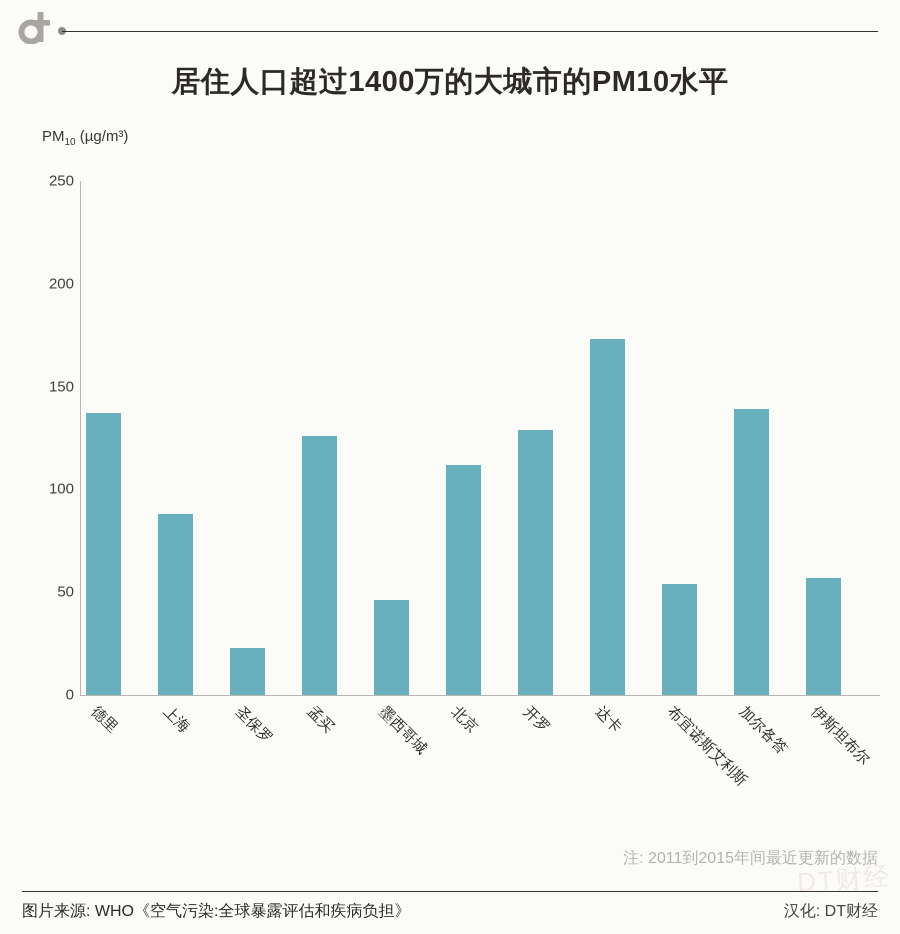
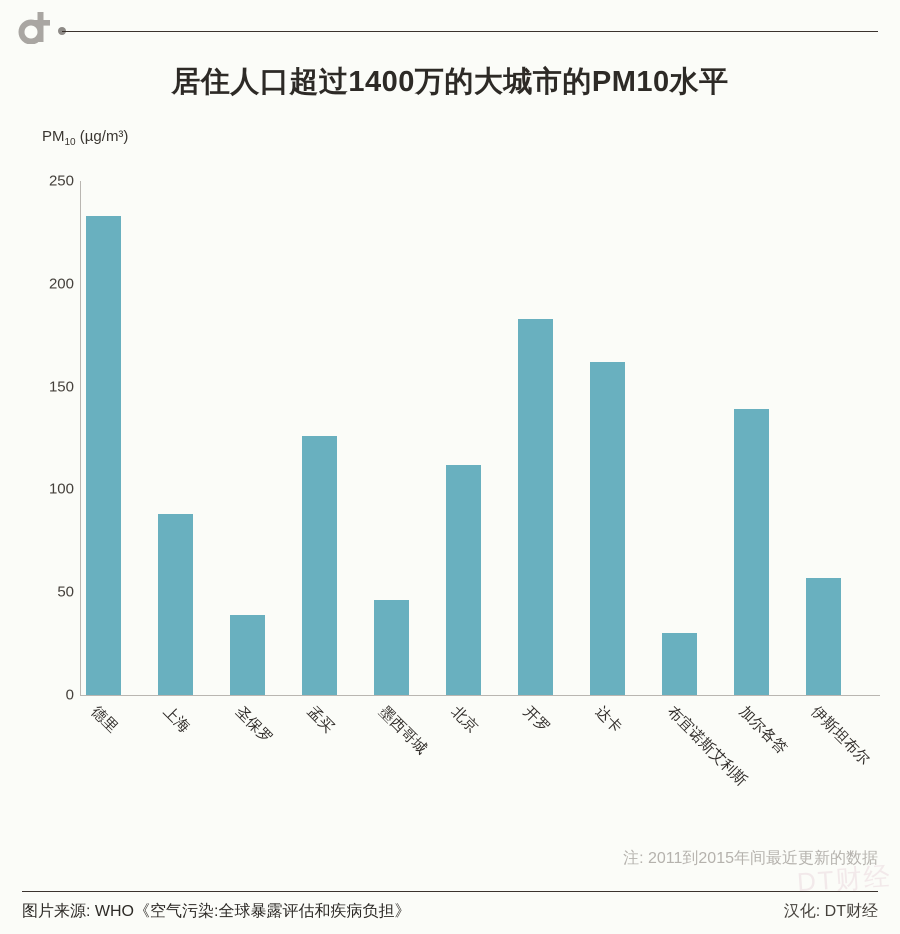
德里: 137 -> 233
圣保罗: 23 -> 39
开罗: 129 -> 183
达卡: 173 -> 162
布宜诺斯艾利斯: 54 -> 30
